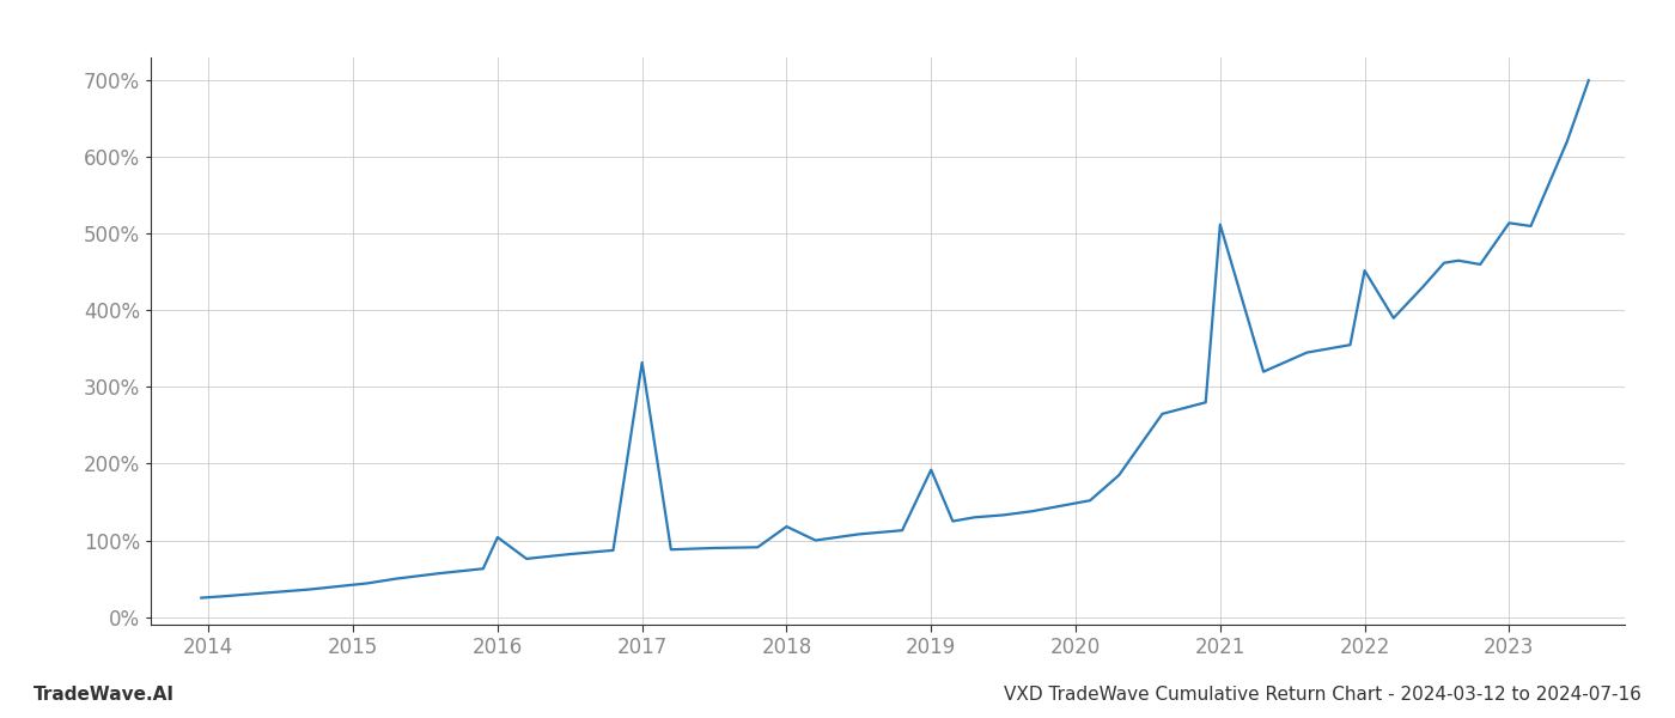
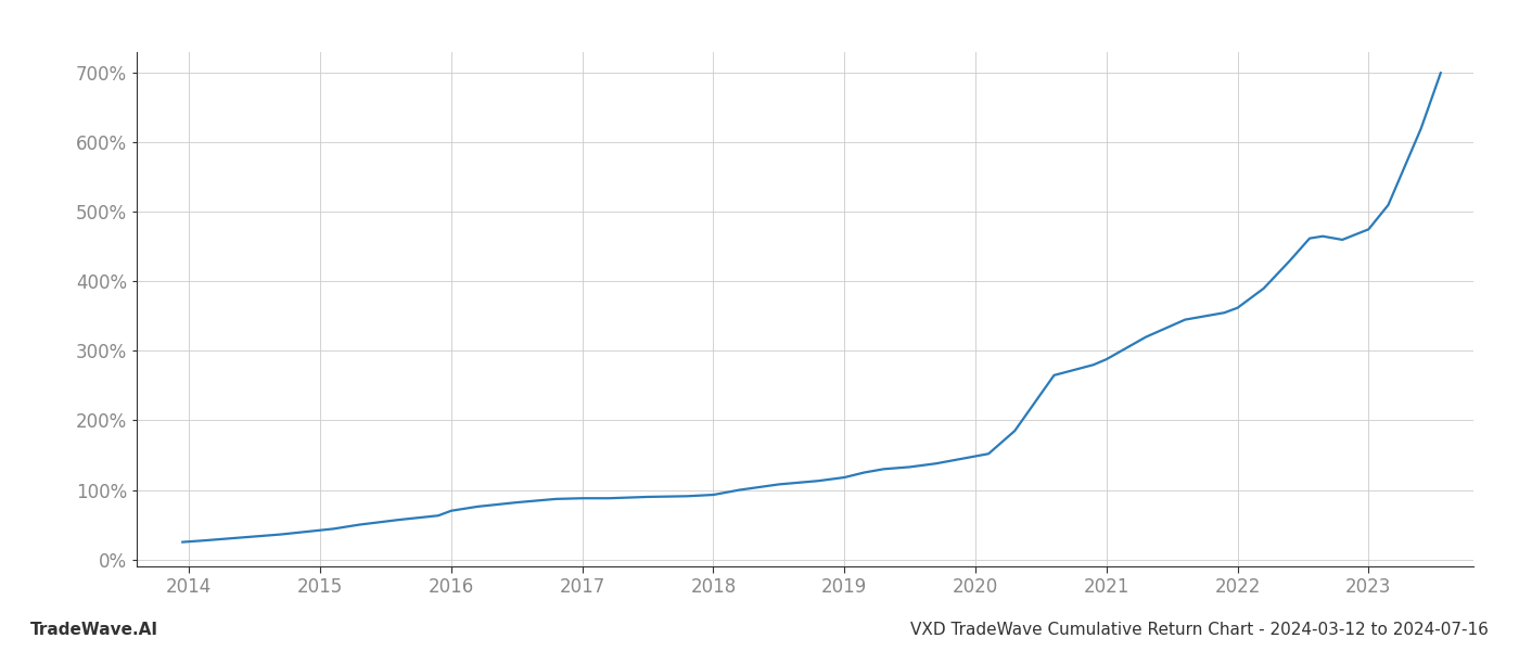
2016: 104% -> 70%
2017: 332% -> 88%
2018: 118% -> 93%
2019: 192% -> 118%
2021: 512% -> 288%
2022: 452% -> 362%
2023: 514% -> 475%
